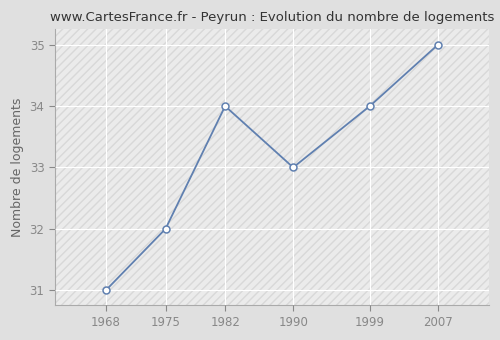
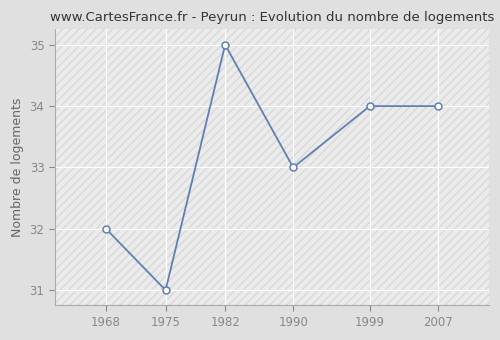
1968: 31 -> 32
1975: 32 -> 31
1982: 34 -> 35
2007: 35 -> 34
